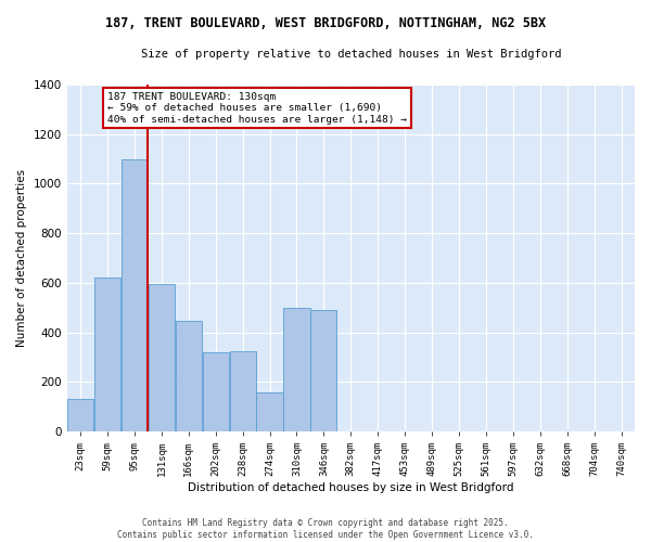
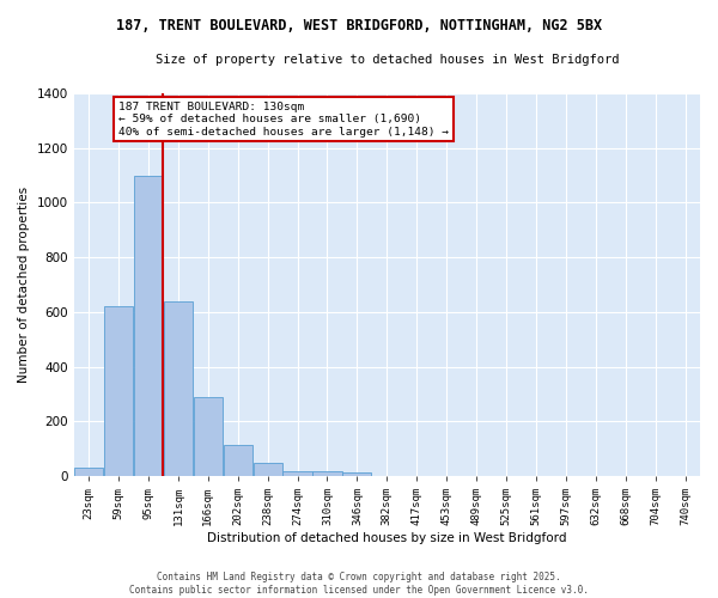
23sqm: 130 -> 30
131sqm: 595 -> 640
166sqm: 445 -> 290
202sqm: 320 -> 115
238sqm: 325 -> 47
274sqm: 160 -> 20
310sqm: 500 -> 20
346sqm: 490 -> 15
